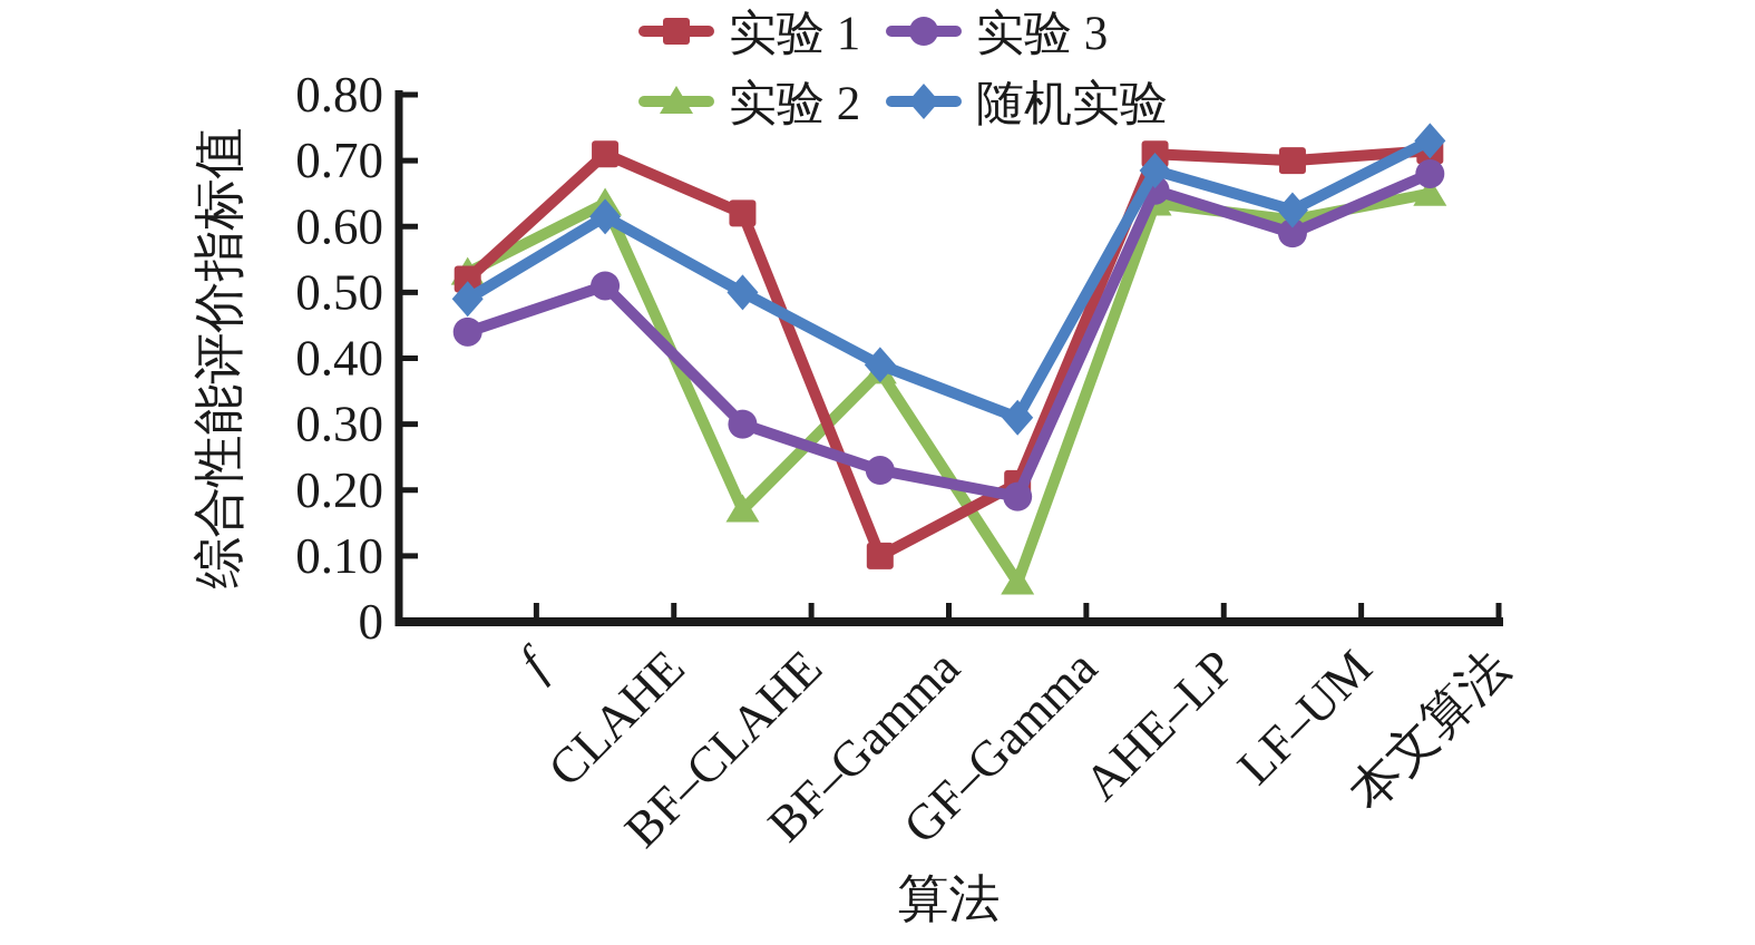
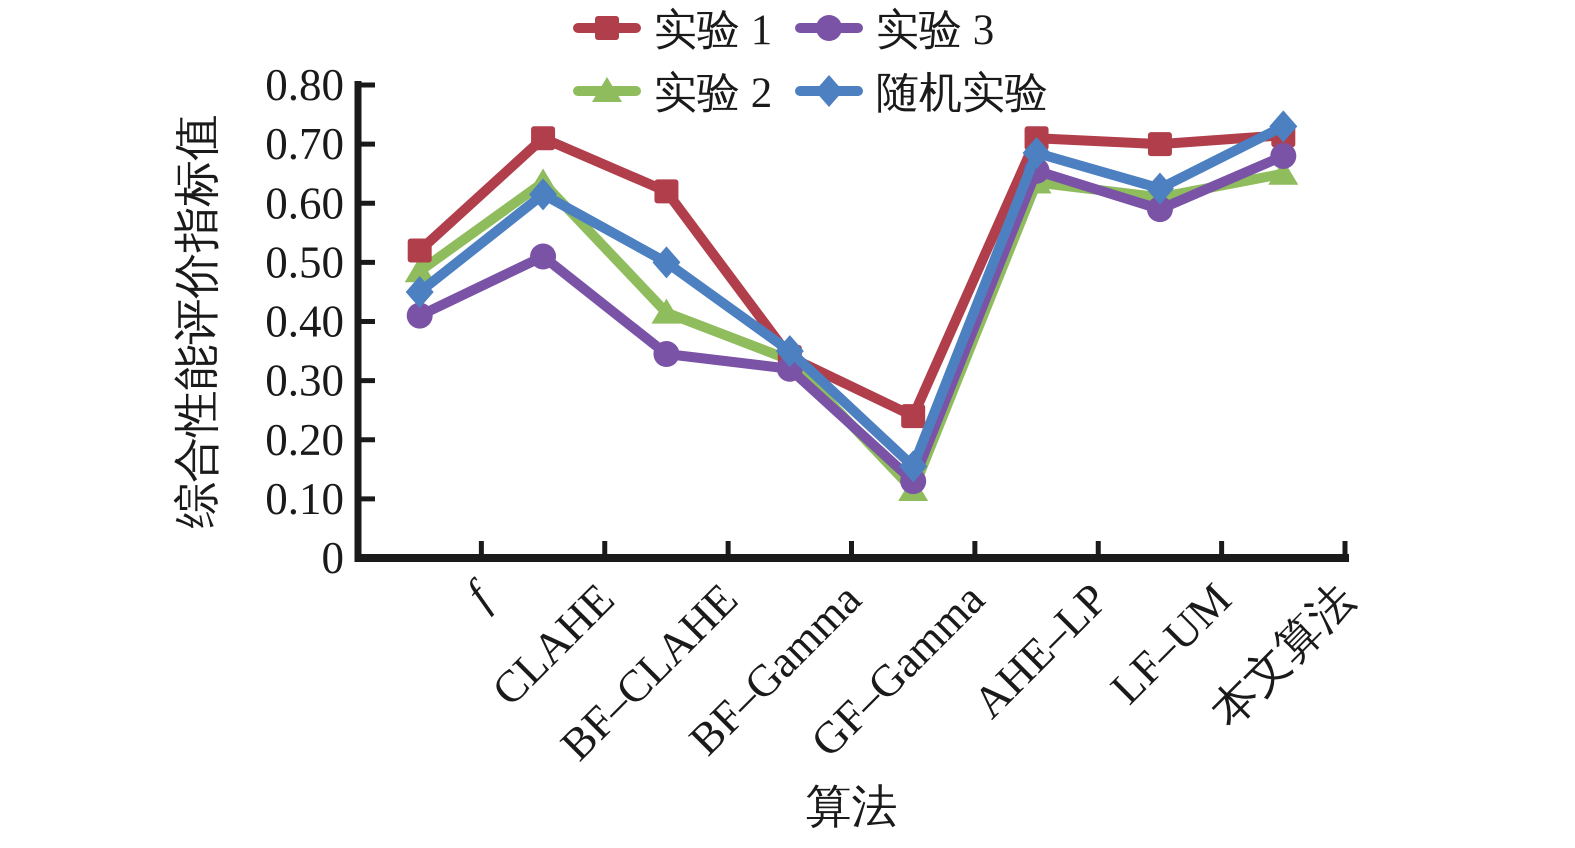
实验 2/f: 0.53 -> 0.48
实验 3/f: 0.44 -> 0.41
随机实验/f: 0.49 -> 0.45
实验 2/BF–CLAHE: 0.17 -> 0.41
实验 3/BF–CLAHE: 0.30 -> 0.34
实验 1/BF–Gamma: 0.10 -> 0.34
实验 2/BF–Gamma: 0.38 -> 0.34
实验 3/BF–Gamma: 0.23 -> 0.32
随机实验/BF–Gamma: 0.39 -> 0.35
实验 1/GF–Gamma: 0.21 -> 0.24
实验 2/GF–Gamma: 0.06 -> 0.12
实验 3/GF–Gamma: 0.19 -> 0.13
随机实验/GF–Gamma: 0.31 -> 0.15
